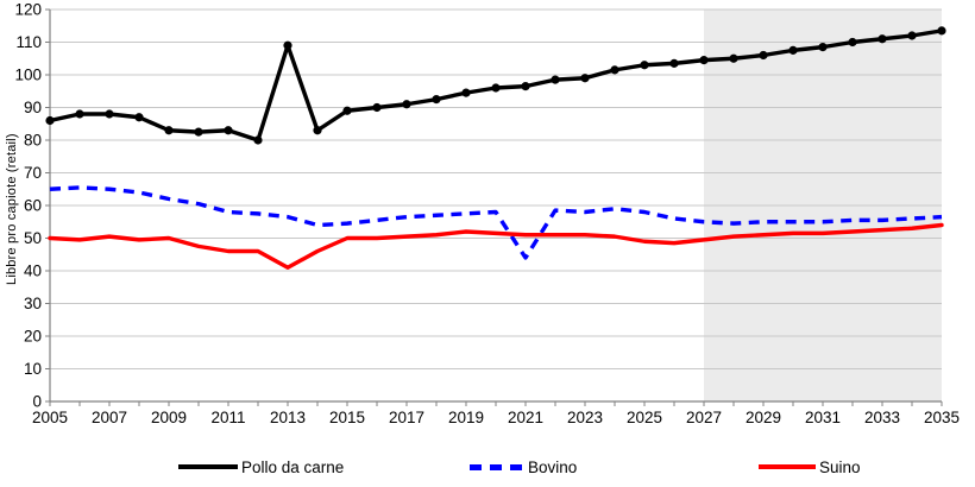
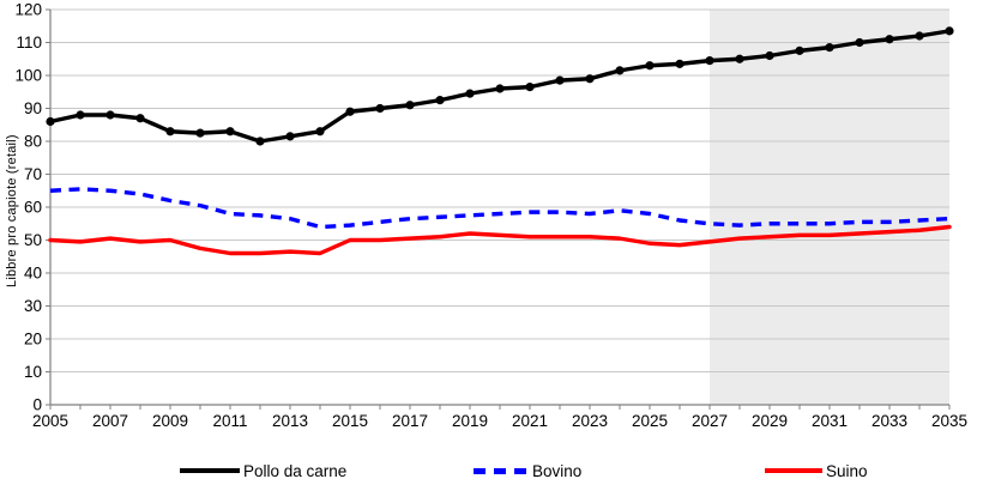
Pollo da carne/2013: 109 -> 82
Suino/2013: 41 -> 46
Bovino/2021: 44 -> 58
